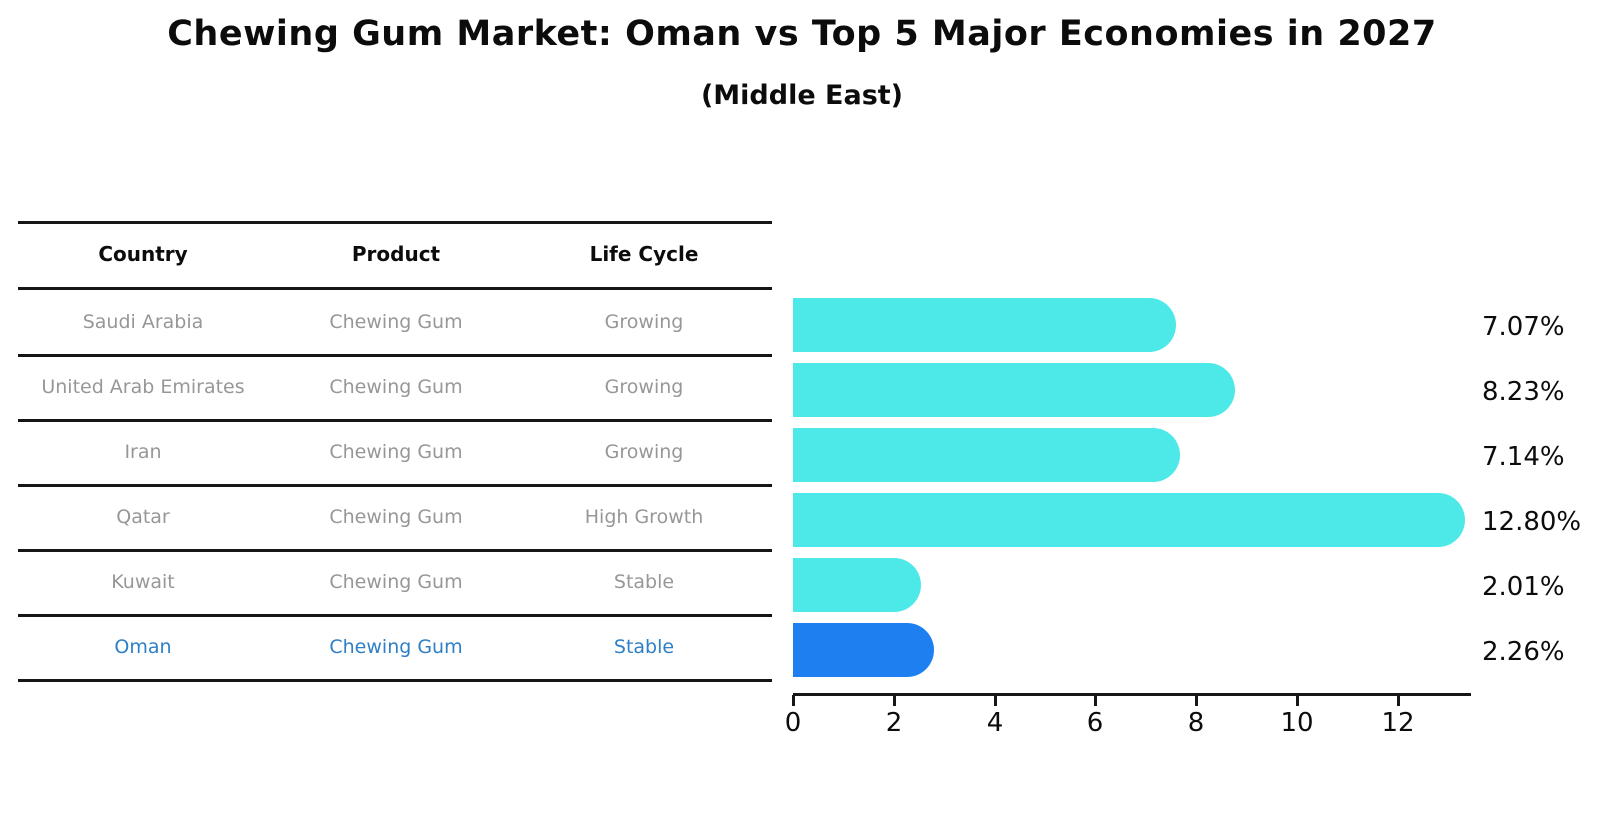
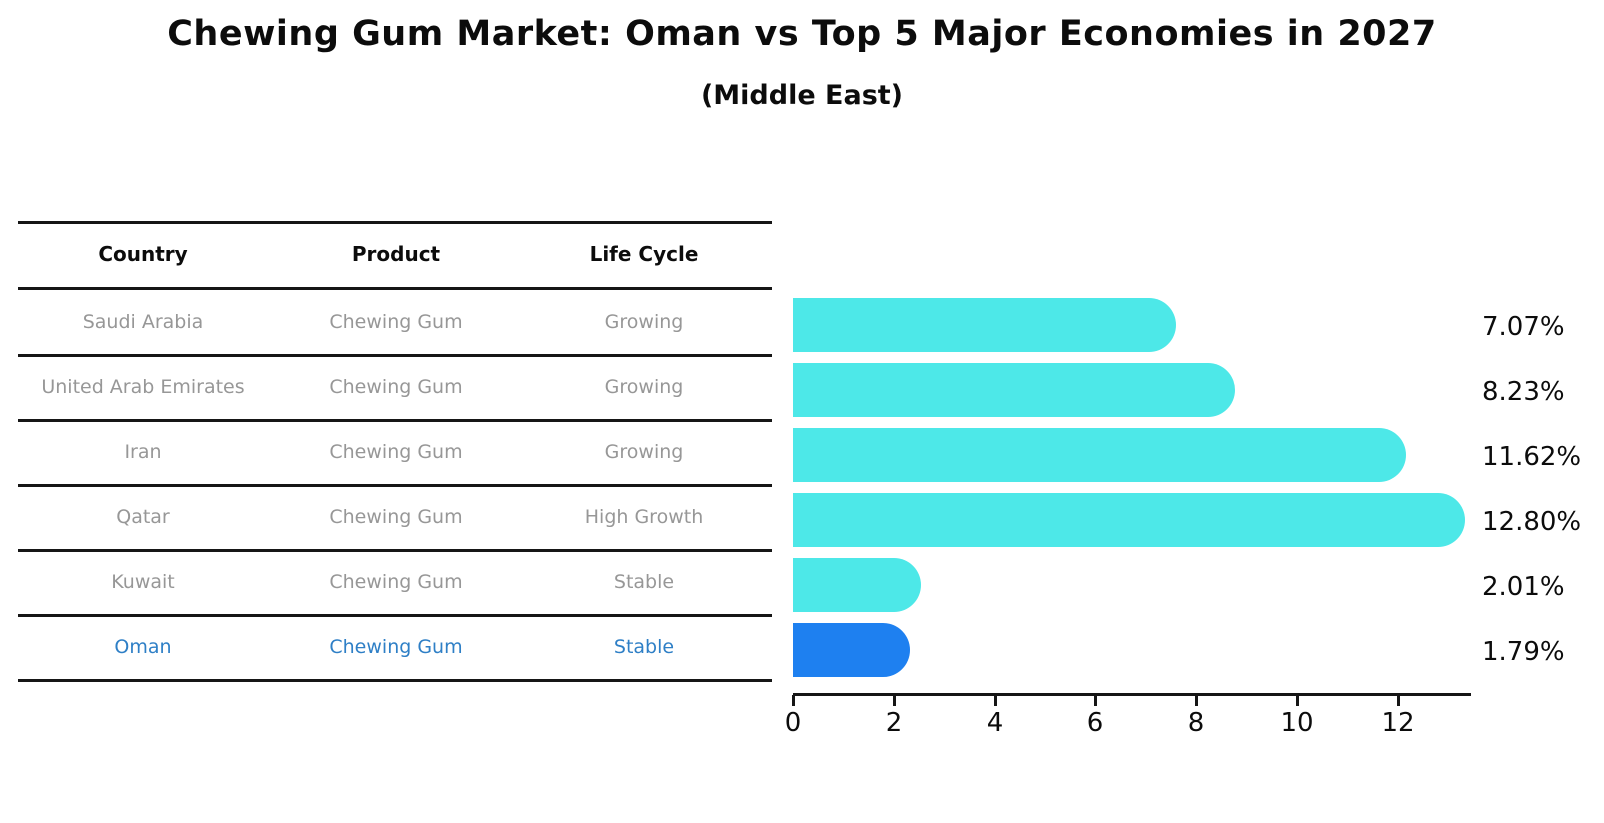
Iran: 7.14% -> 11.62%
Oman: 2.26% -> 1.79%
